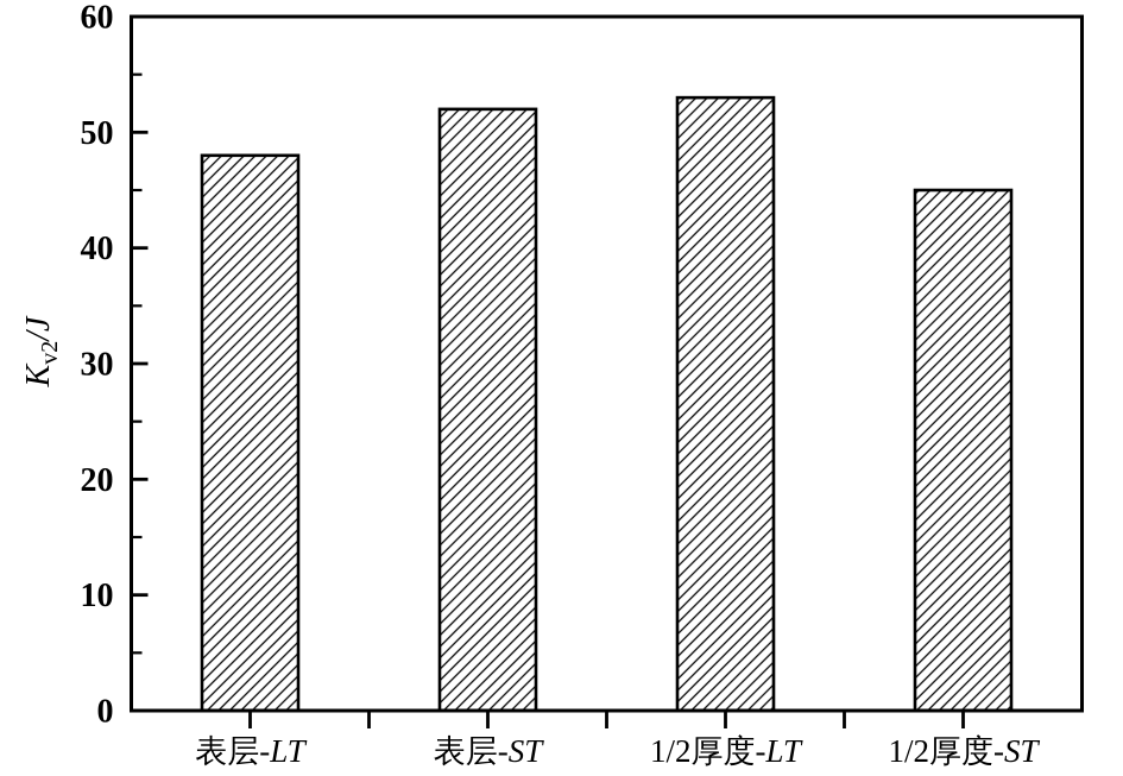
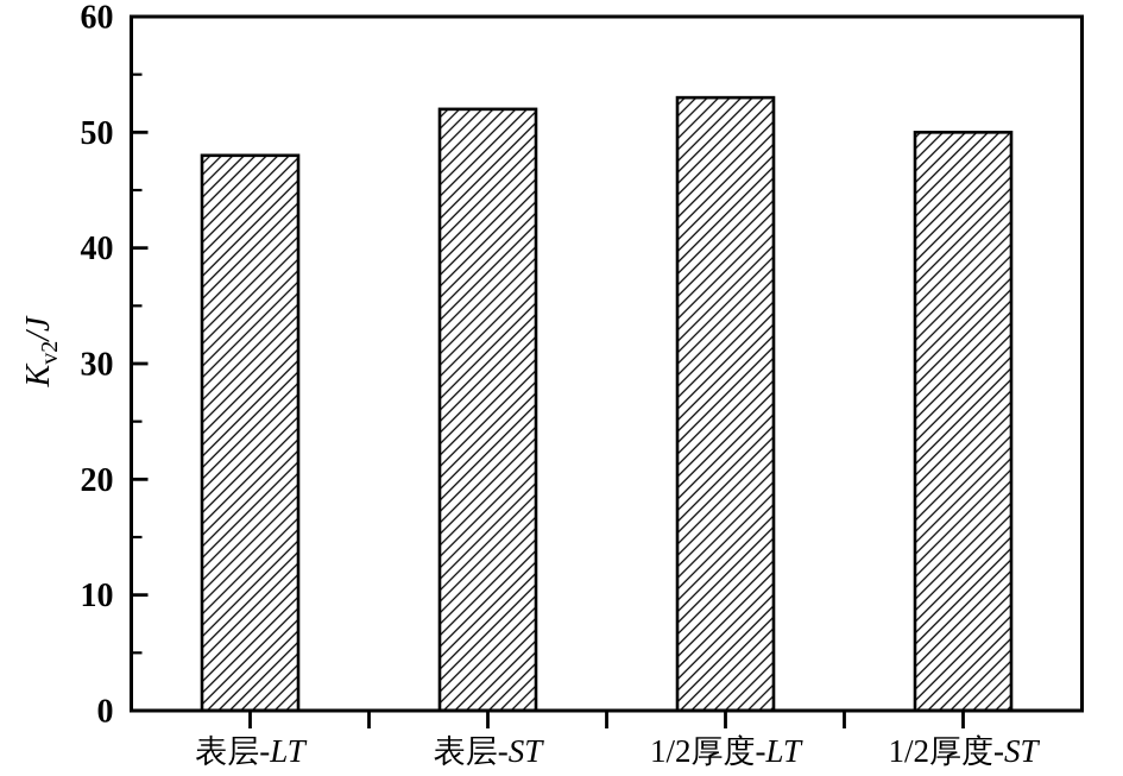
1/2厚度-ST: 45 -> 50
